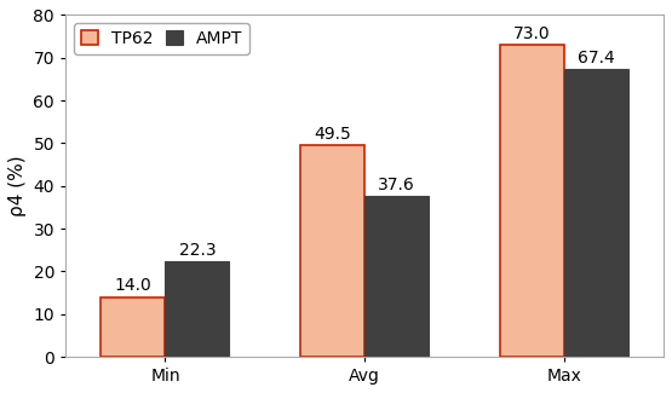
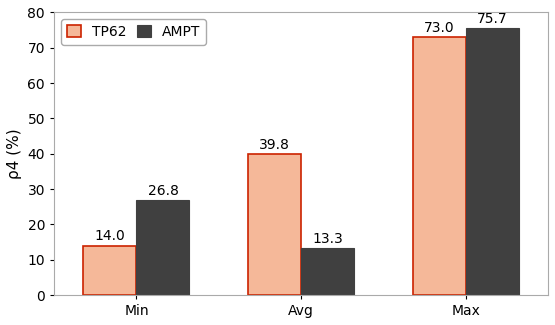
AMPT/Min: 22.3 -> 26.8
TP62/Avg: 49.5 -> 39.8
AMPT/Avg: 37.6 -> 13.3
AMPT/Max: 67.4 -> 75.7
